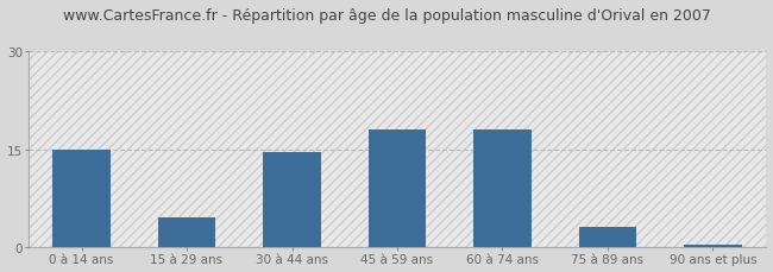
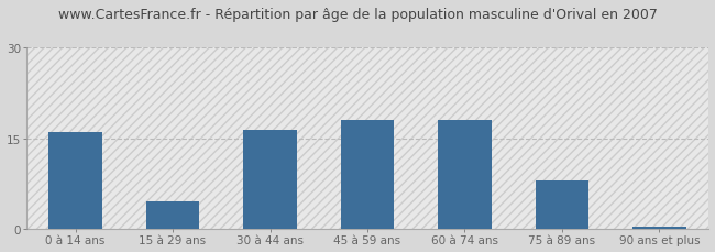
0 à 14 ans: 15.0 -> 16.0
30 à 44 ans: 14.5 -> 16.4
75 à 89 ans: 3.0 -> 8.0
